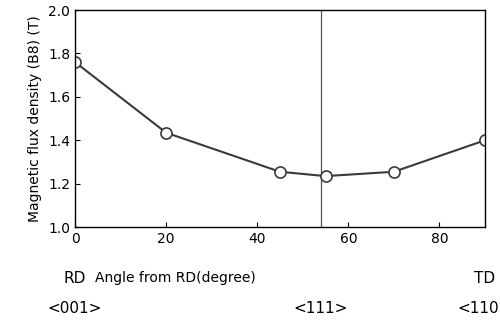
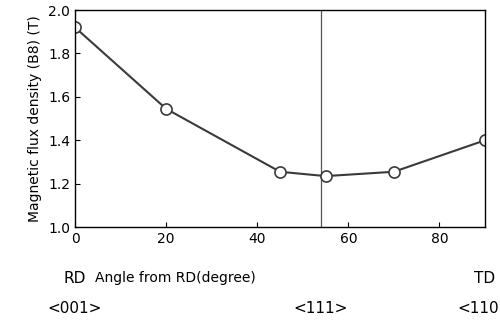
0: 1.760 -> 1.920
20: 1.435 -> 1.545
